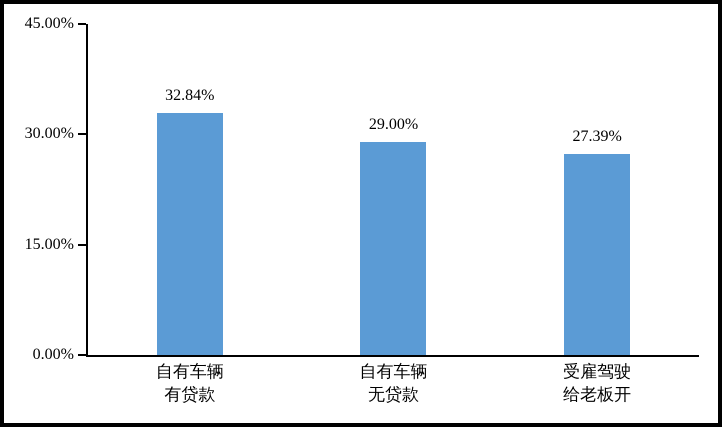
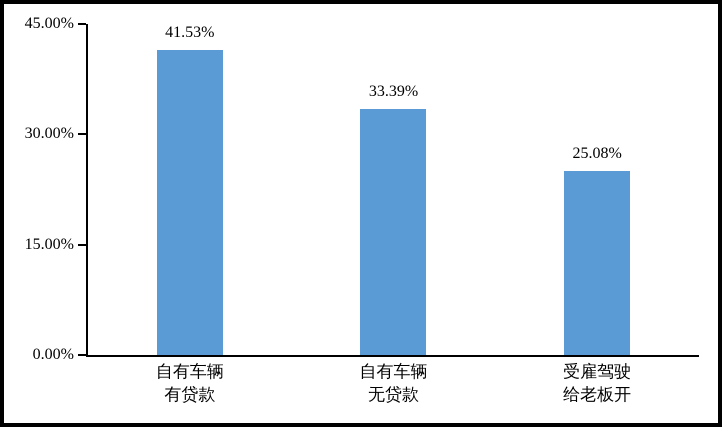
自有车辆 有贷款: 32.84% -> 41.53%
自有车辆 无贷款: 29.00% -> 33.39%
受雇驾驶 给老板开: 27.39% -> 25.08%
